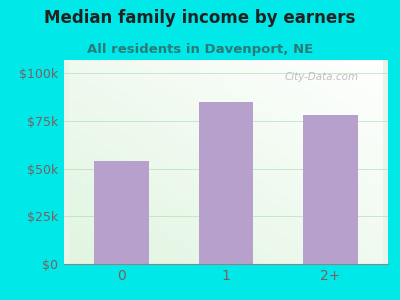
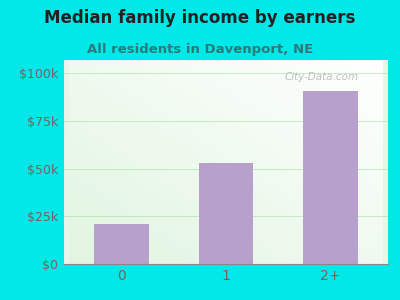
0: $54k -> $21k
1: $85k -> $53k
2+: $78k -> $91k
